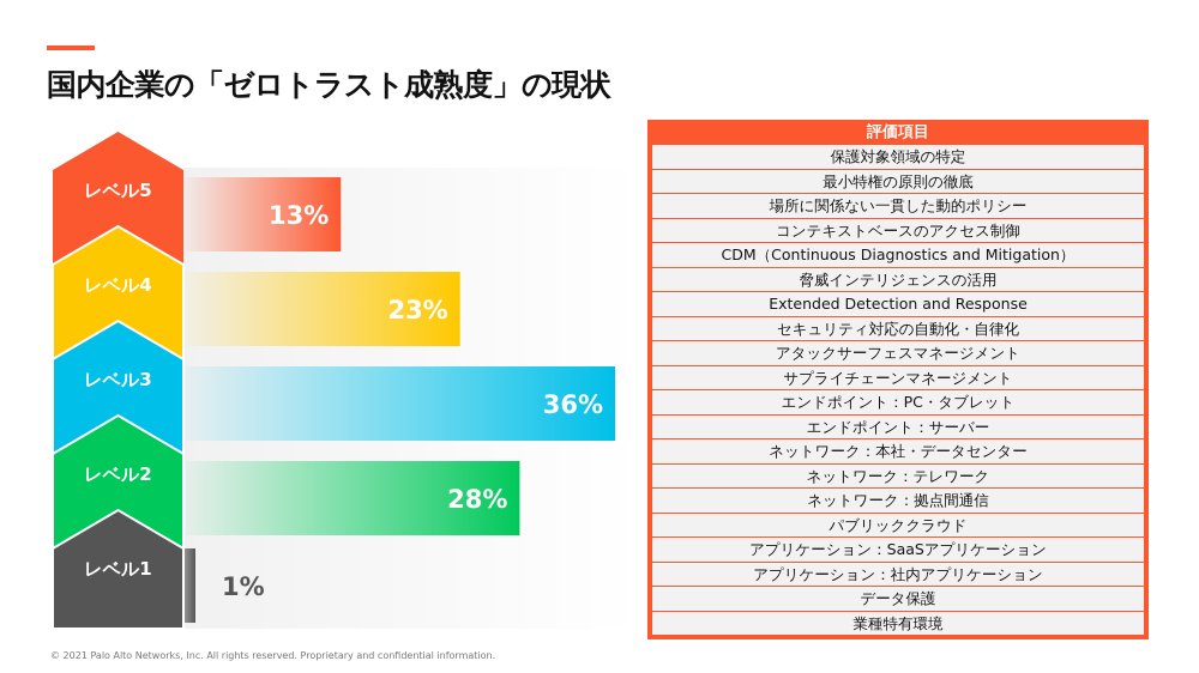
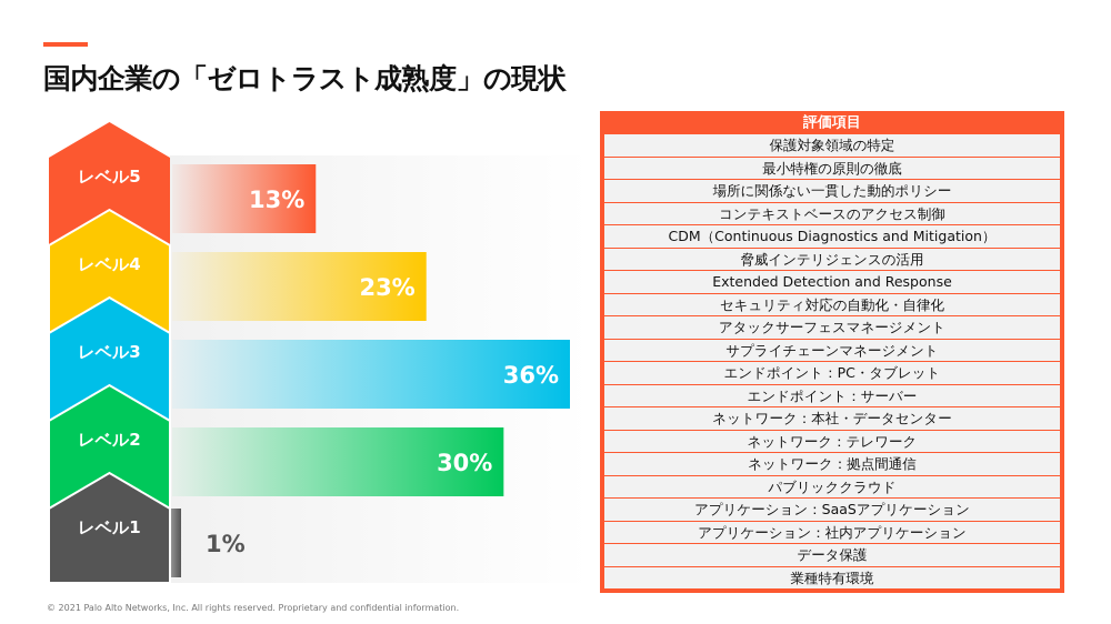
レベル2: 28% -> 30%
